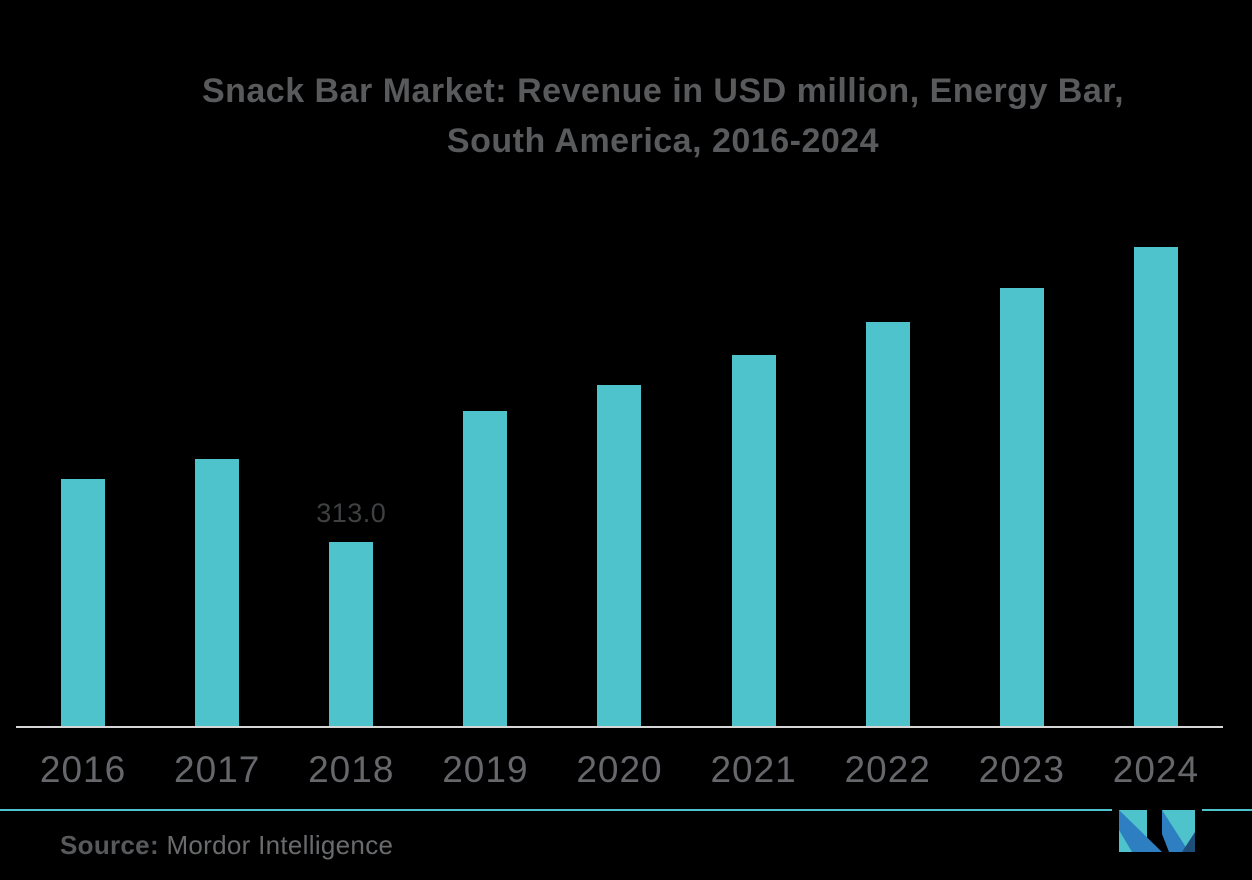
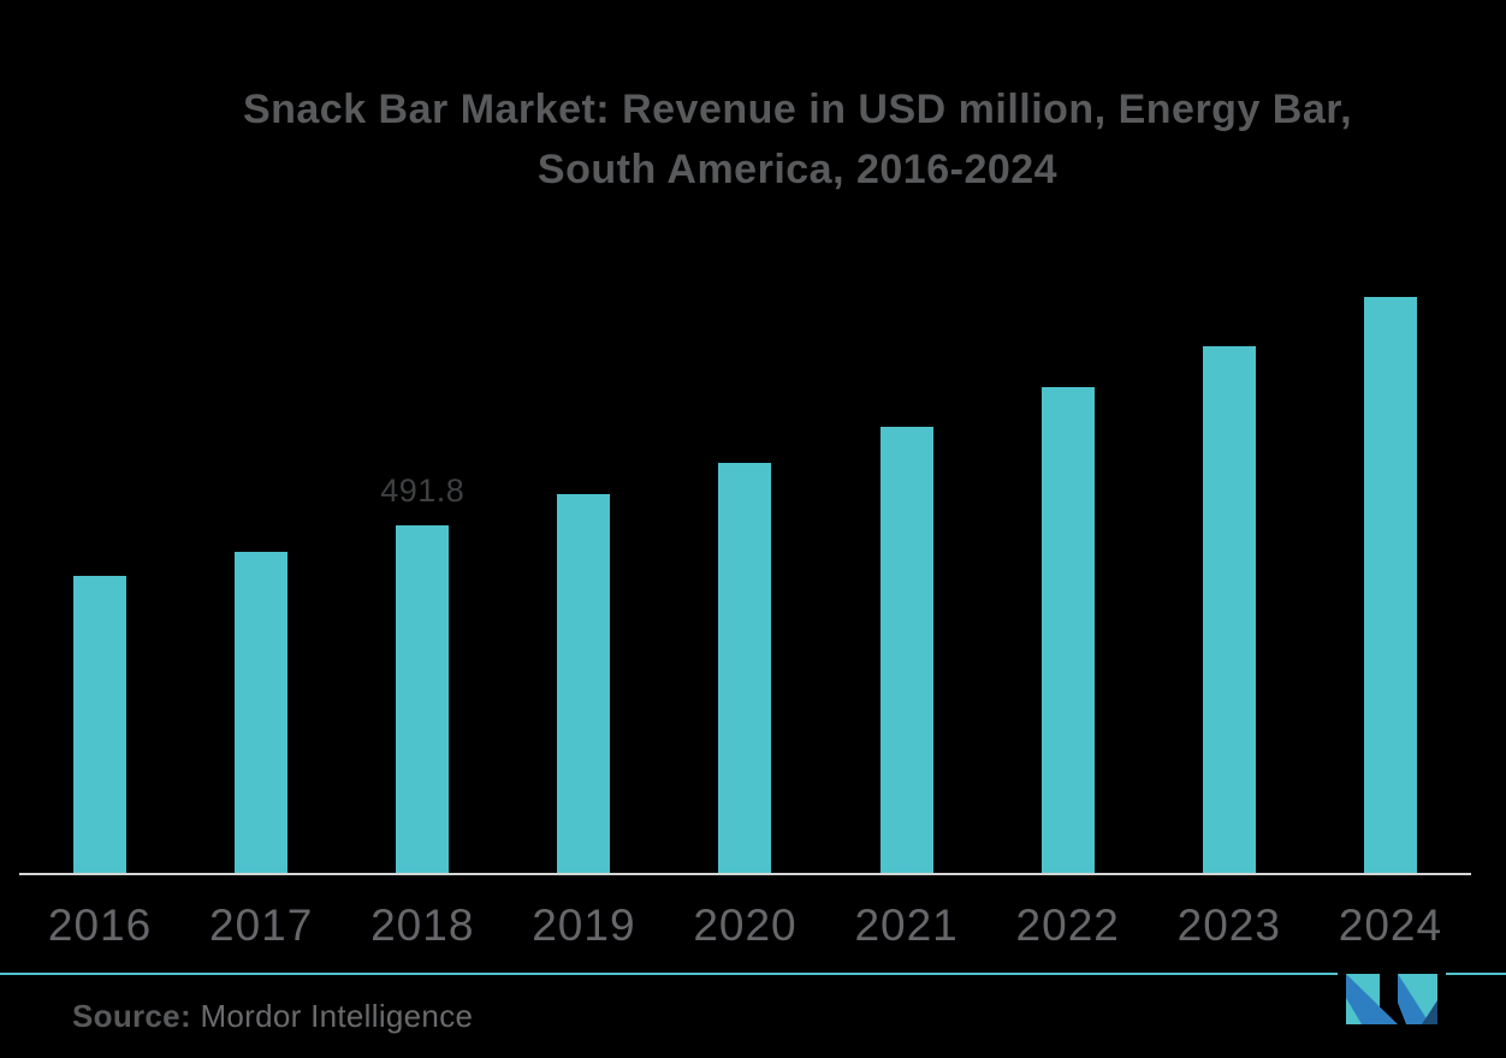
2018: 313.0 -> 491.8
